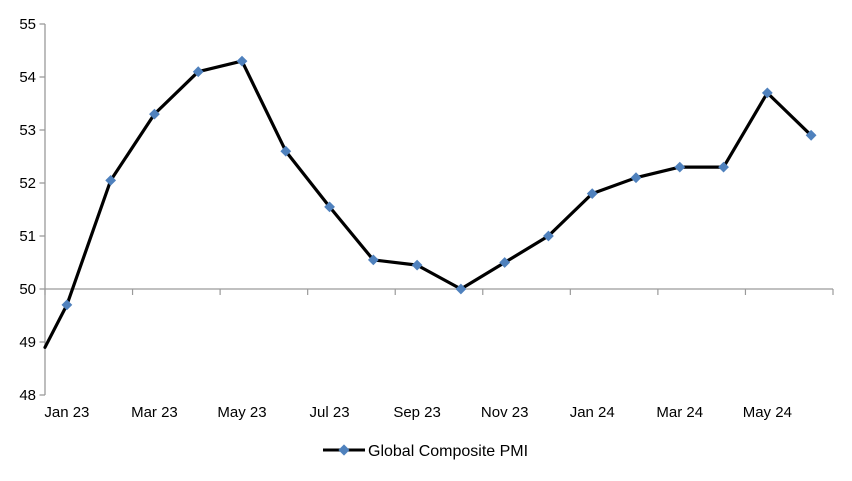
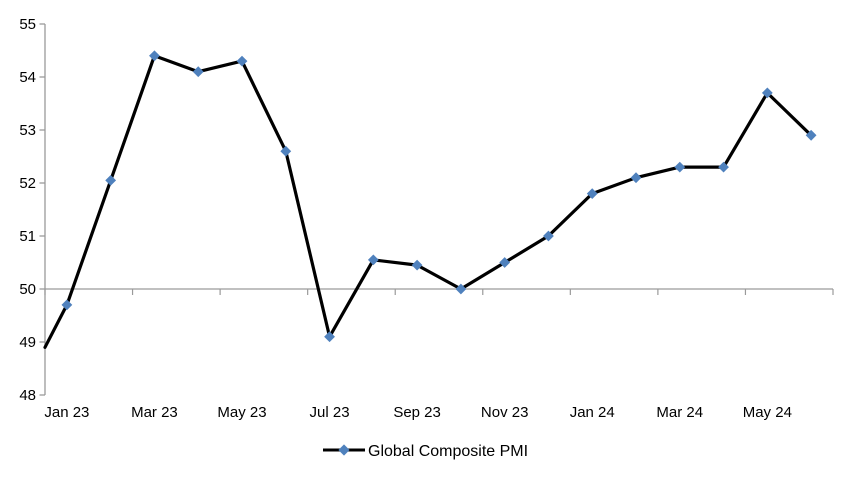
Mar 23: 53.3 -> 54.4
Jul 23: 51.5 -> 49.1
